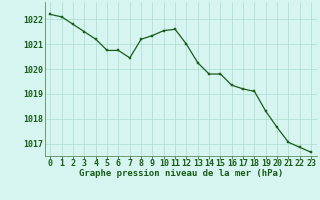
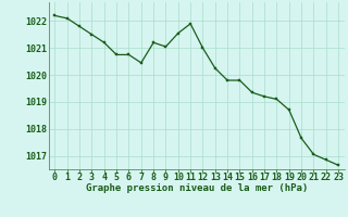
9: 1021.35 -> 1021.05
11: 1021.60 -> 1021.90
19: 1018.30 -> 1018.70
